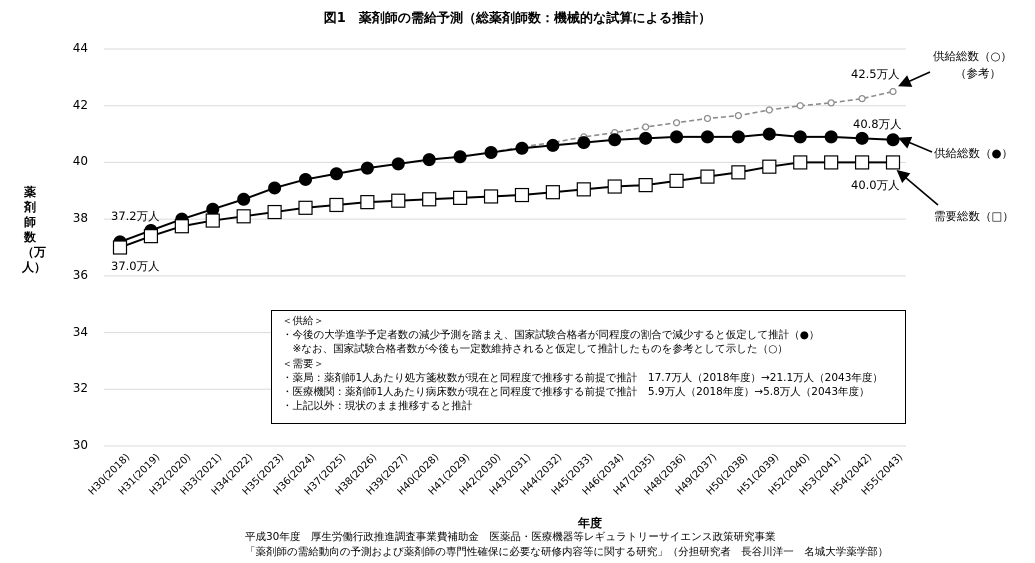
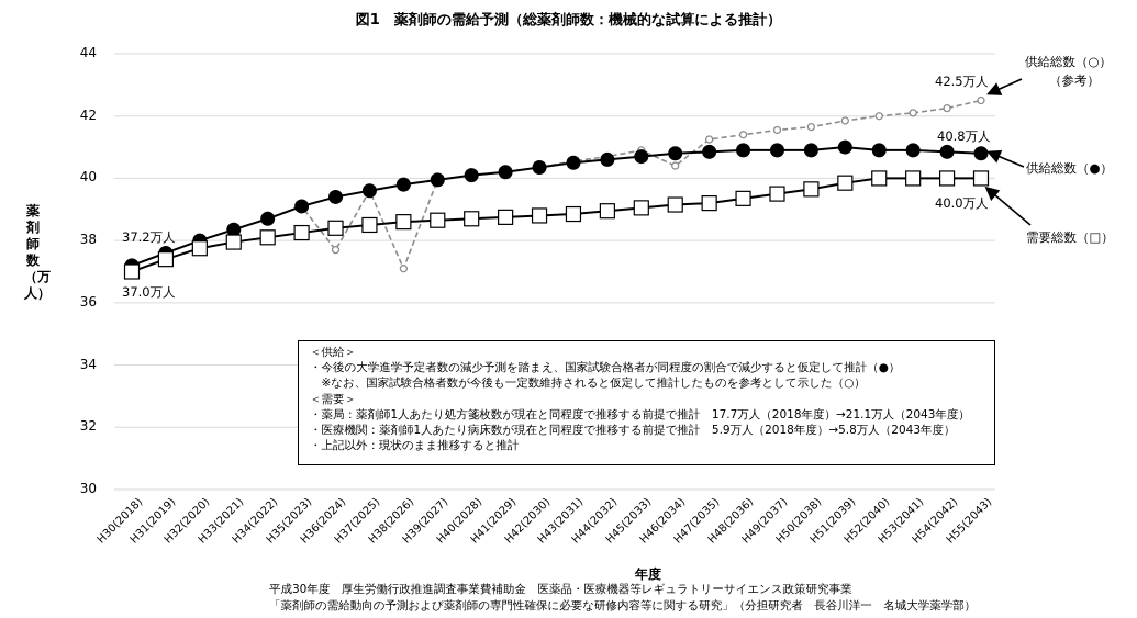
供給総数（○）（参考）/H36(2024): 39.4 -> 37.7
供給総数（○）（参考）/H38(2026): 39.8 -> 37.1
供給総数（○）（参考）/H46(2034): 41.0 -> 40.4
